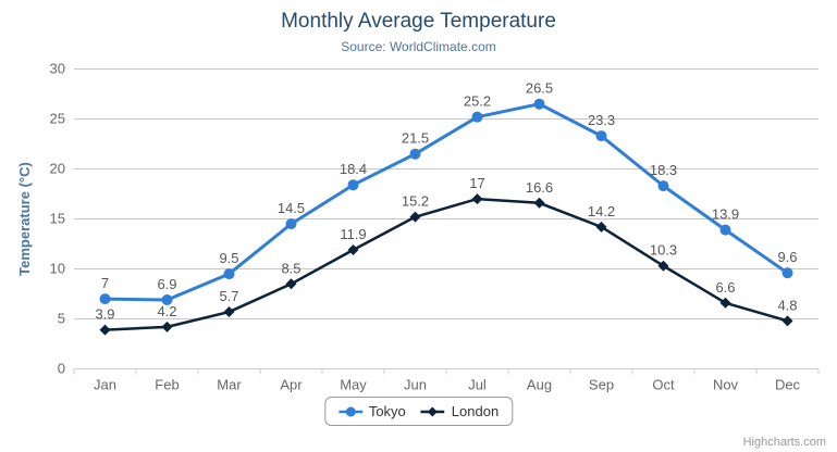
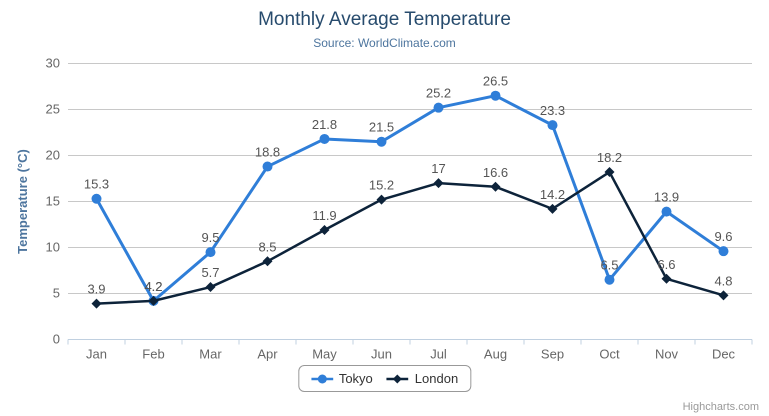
Tokyo/Jan: 7 -> 15.3
Tokyo/Feb: 6.9 -> 4.2
Tokyo/Apr: 14.5 -> 18.8
Tokyo/May: 18.4 -> 21.8
Tokyo/Oct: 18.3 -> 6.5
London/Oct: 10.3 -> 18.2
